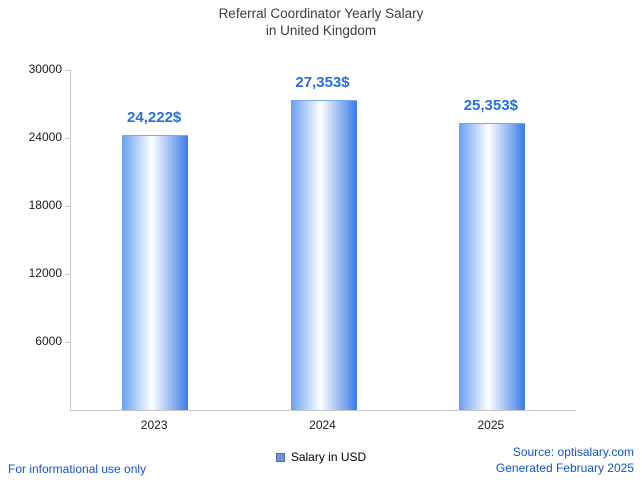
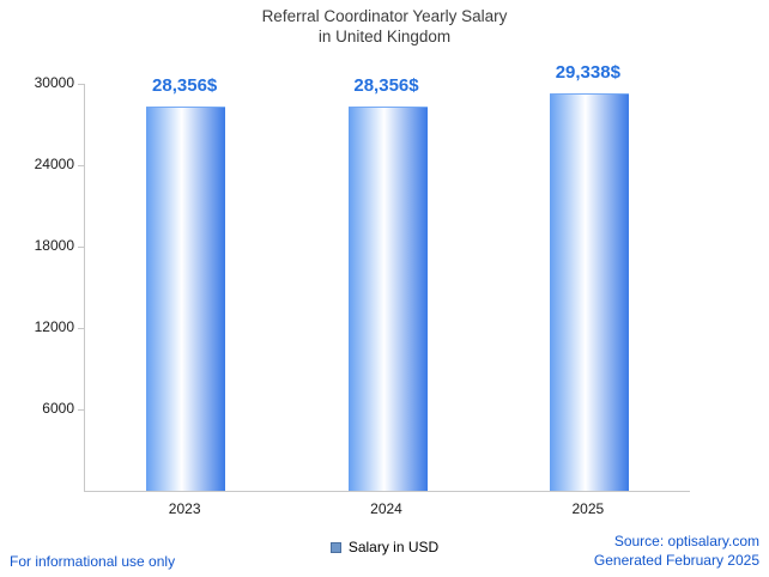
2023: 24,222 -> 28,356
2024: 27,353 -> 28,356
2025: 25,353 -> 29,338
